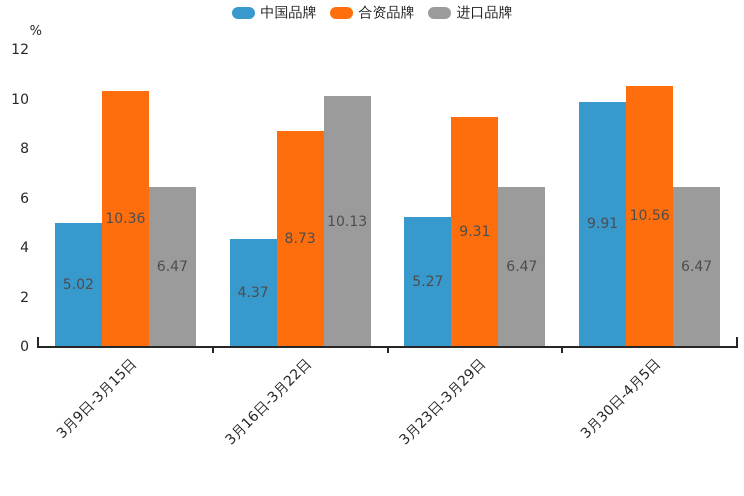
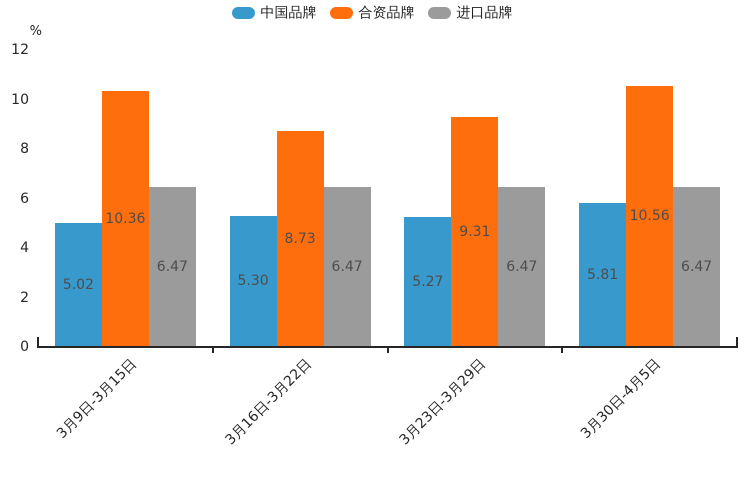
中国品牌/3月16日-3月22日: 4.37 -> 5.30
进口品牌/3月16日-3月22日: 10.13 -> 6.47
中国品牌/3月30日-4月5日: 9.91 -> 5.81
